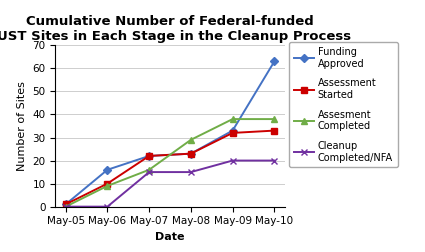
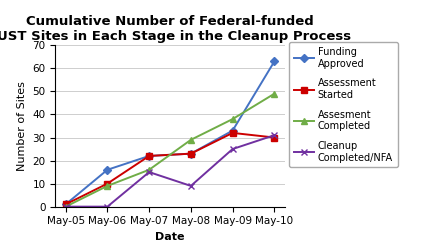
Cleanup Completed/NFA/May-08: 15 -> 9
Cleanup Completed/NFA/May-09: 20 -> 25
Assessment Started/May-10: 33 -> 30
Assesment Completed/May-10: 38 -> 49
Cleanup Completed/NFA/May-10: 20 -> 31
